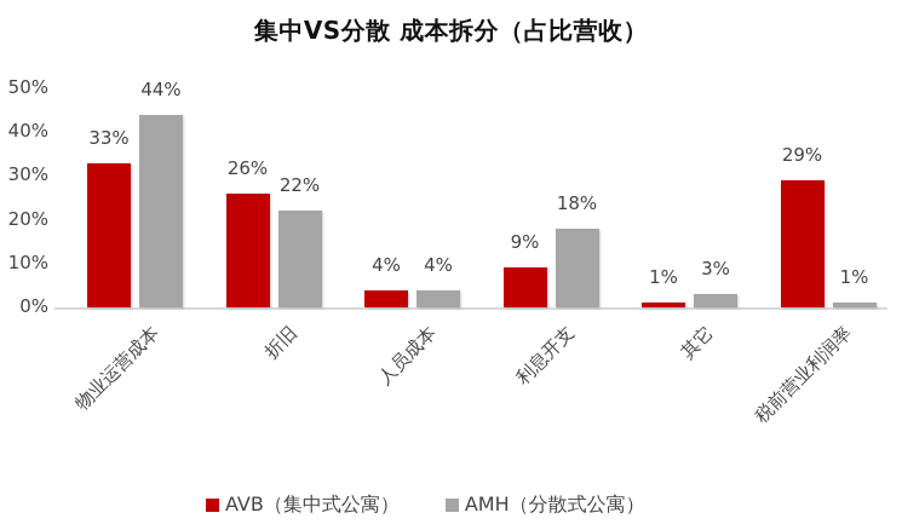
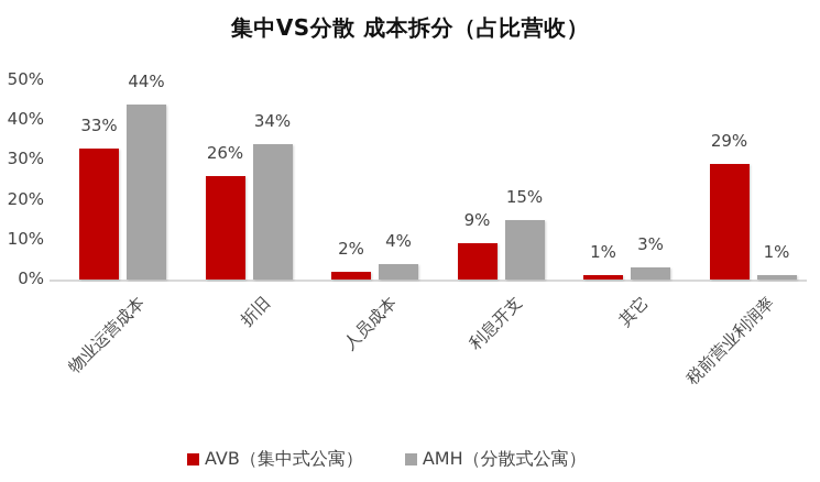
AMH（分散式公寓）/折旧: 22% -> 34%
AVB（集中式公寓）/人员成本: 4% -> 2%
AMH（分散式公寓）/利息开支: 18% -> 15%
